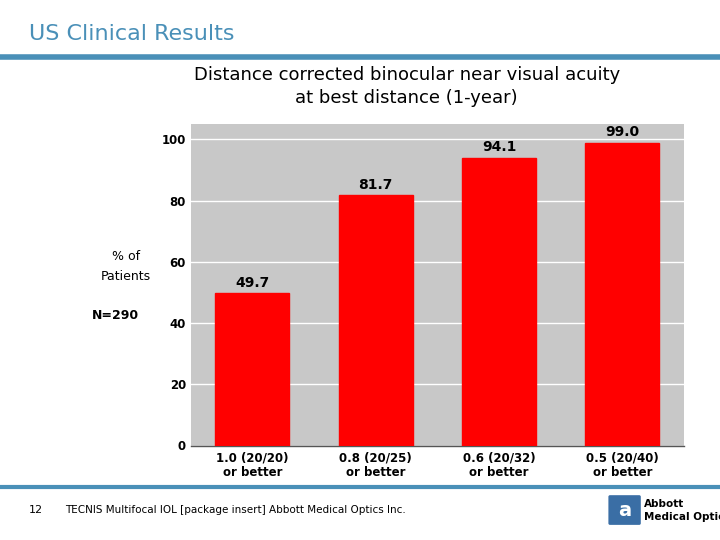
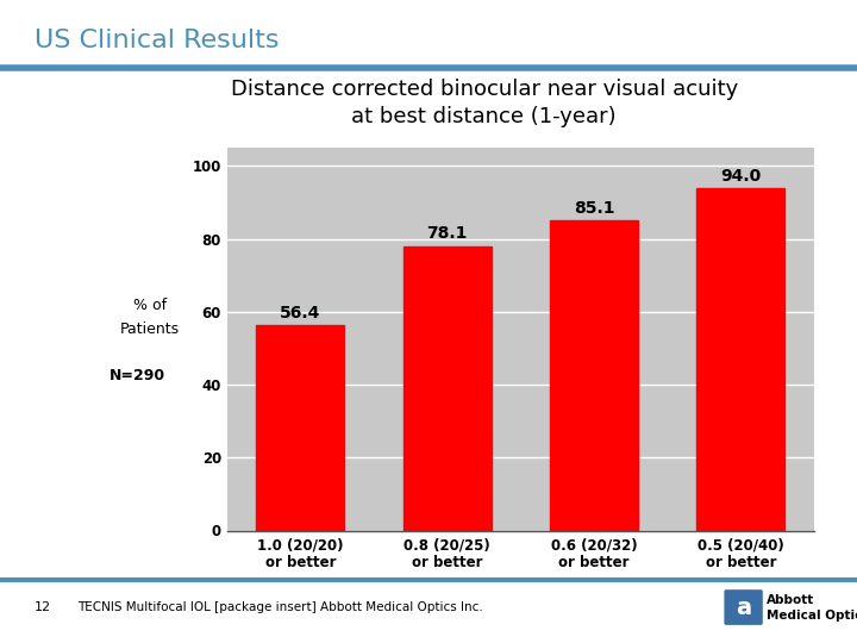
1.0 (20/20) or better: 49.7 -> 56.4
0.8 (20/25) or better: 81.7 -> 78.1
0.6 (20/32) or better: 94.1 -> 85.1
0.5 (20/40) or better: 99.0 -> 94.0
